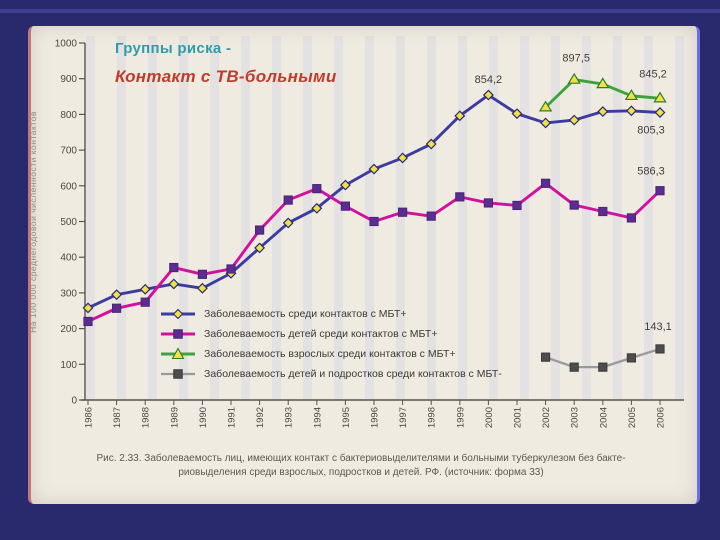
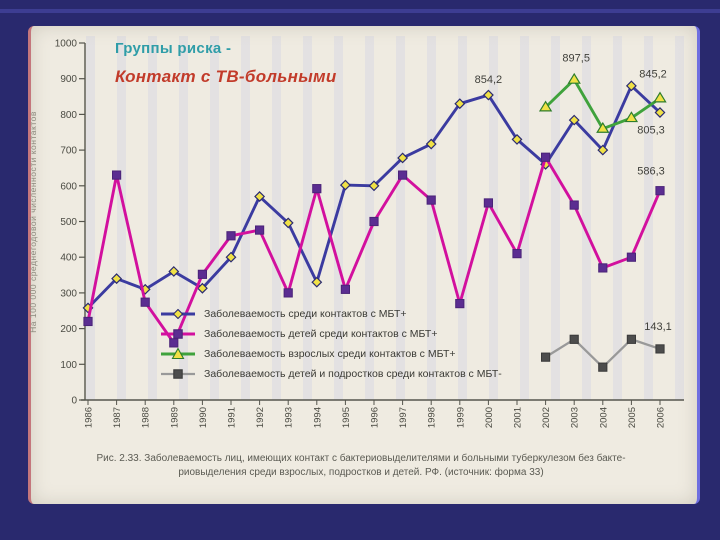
Заболеваемость среди контактов с МБТ+/1987: 300 -> 340
Заболеваемость детей среди контактов с МБТ+/1987: 260 -> 630
Заболеваемость среди контактов с МБТ+/1989: 320 -> 360
Заболеваемость детей среди контактов с МБТ+/1989: 370 -> 160
Заболеваемость среди контактов с МБТ+/1991: 360 -> 400
Заболеваемость детей среди контактов с МБТ+/1991: 370 -> 460
Заболеваемость среди контактов с МБТ+/1992: 430 -> 570
Заболеваемость детей среди контактов с МБТ+/1993: 560 -> 300
Заболеваемость среди контактов с МБТ+/1994: 540 -> 330
Заболеваемость детей среди контактов с МБТ+/1995: 540 -> 310
Заболеваемость среди контактов с МБТ+/1996: 650 -> 600
Заболеваемость детей среди контактов с МБТ+/1997: 530 -> 630
Заболеваемость детей среди контактов с МБТ+/1998: 520 -> 560
Заболеваемость среди контактов с МБТ+/1999: 800 -> 830
Заболеваемость детей среди контактов с МБТ+/1999: 570 -> 270
Заболеваемость среди контактов с МБТ+/2001: 800 -> 730
Заболеваемость детей среди контактов с МБТ+/2001: 540 -> 410
Заболеваемость среди контактов с МБТ+/2002: 780 -> 660
Заболеваемость детей среди контактов с МБТ+/2002: 610 -> 680
Заболеваемость детей и подростков среди контактов с МБТ-/2003: 90 -> 170
Заболеваемость среди контактов с МБТ+/2004: 810 -> 700
Заболеваемость детей среди контактов с МБТ+/2004: 530 -> 370
Заболеваемость взрослых среди контактов с МБТ+/2004: 880 -> 760
Заболеваемость среди контактов с МБТ+/2005: 810 -> 880
Заболеваемость детей среди контактов с МБТ+/2005: 510 -> 400
Заболеваемость взрослых среди контактов с МБТ+/2005: 850 -> 790
Заболеваемость детей и подростков среди контактов с МБТ-/2005: 120 -> 170
